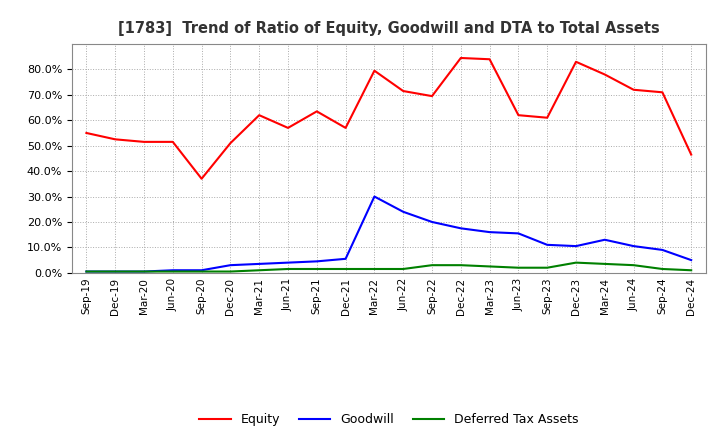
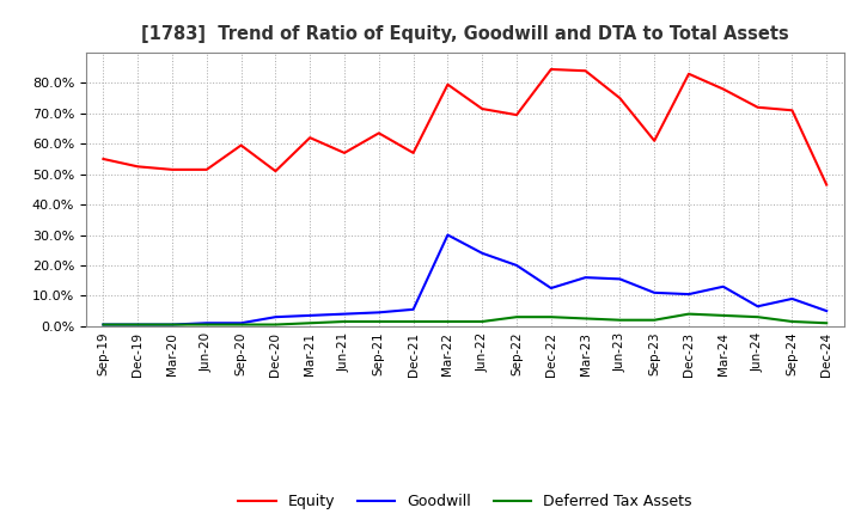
Equity/Sep-20: 37.0% -> 59.5%
Goodwill/Dec-22: 17.5% -> 12.5%
Equity/Jun-23: 62.0% -> 75.0%
Goodwill/Jun-24: 10.5% -> 6.5%
